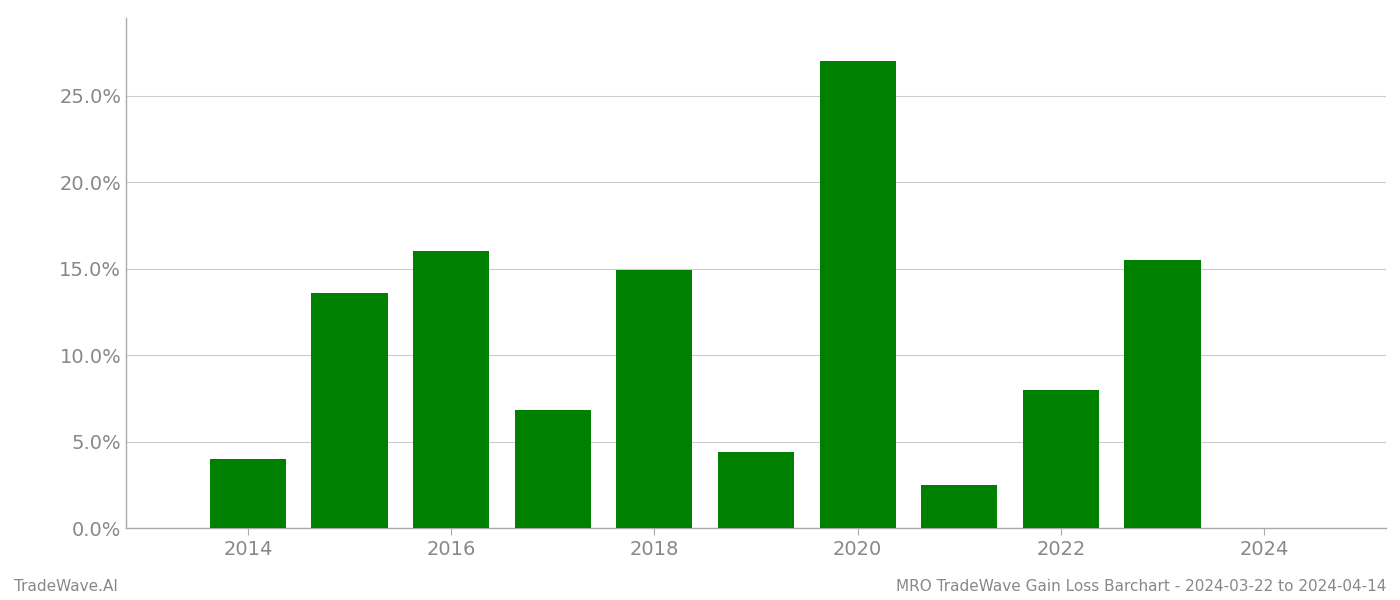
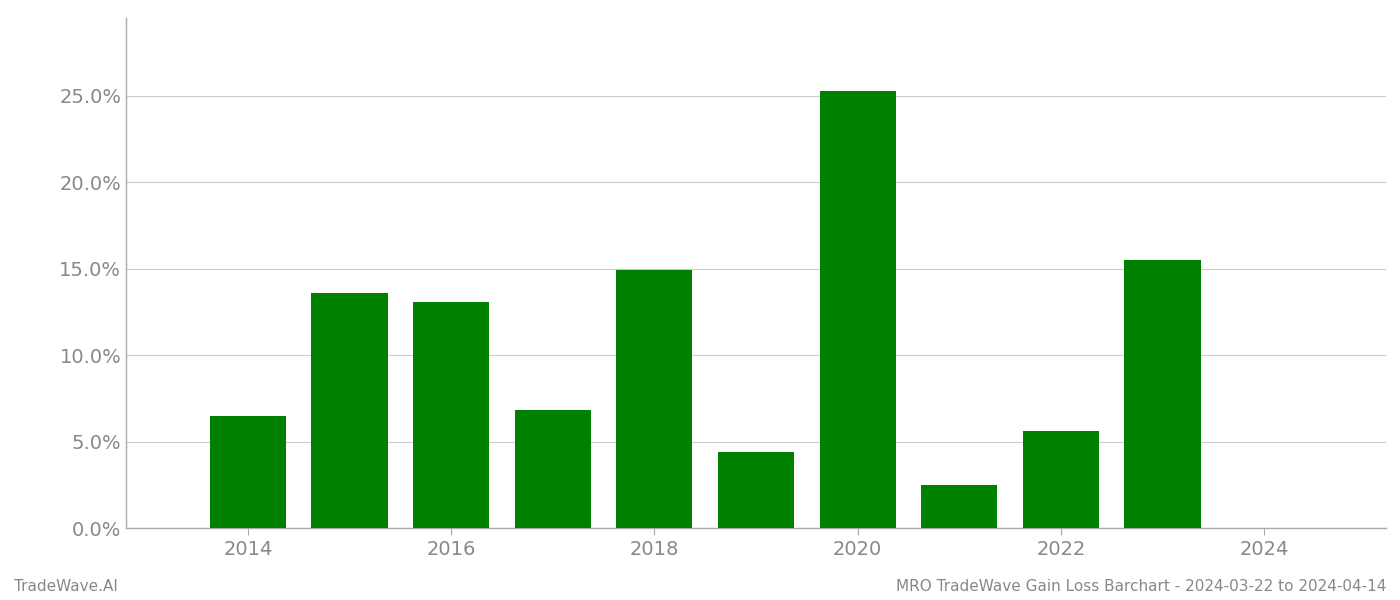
2014: 4.0% -> 6.5%
2016: 16.0% -> 13.1%
2020: 27.0% -> 25.3%
2022: 8.0% -> 5.6%
